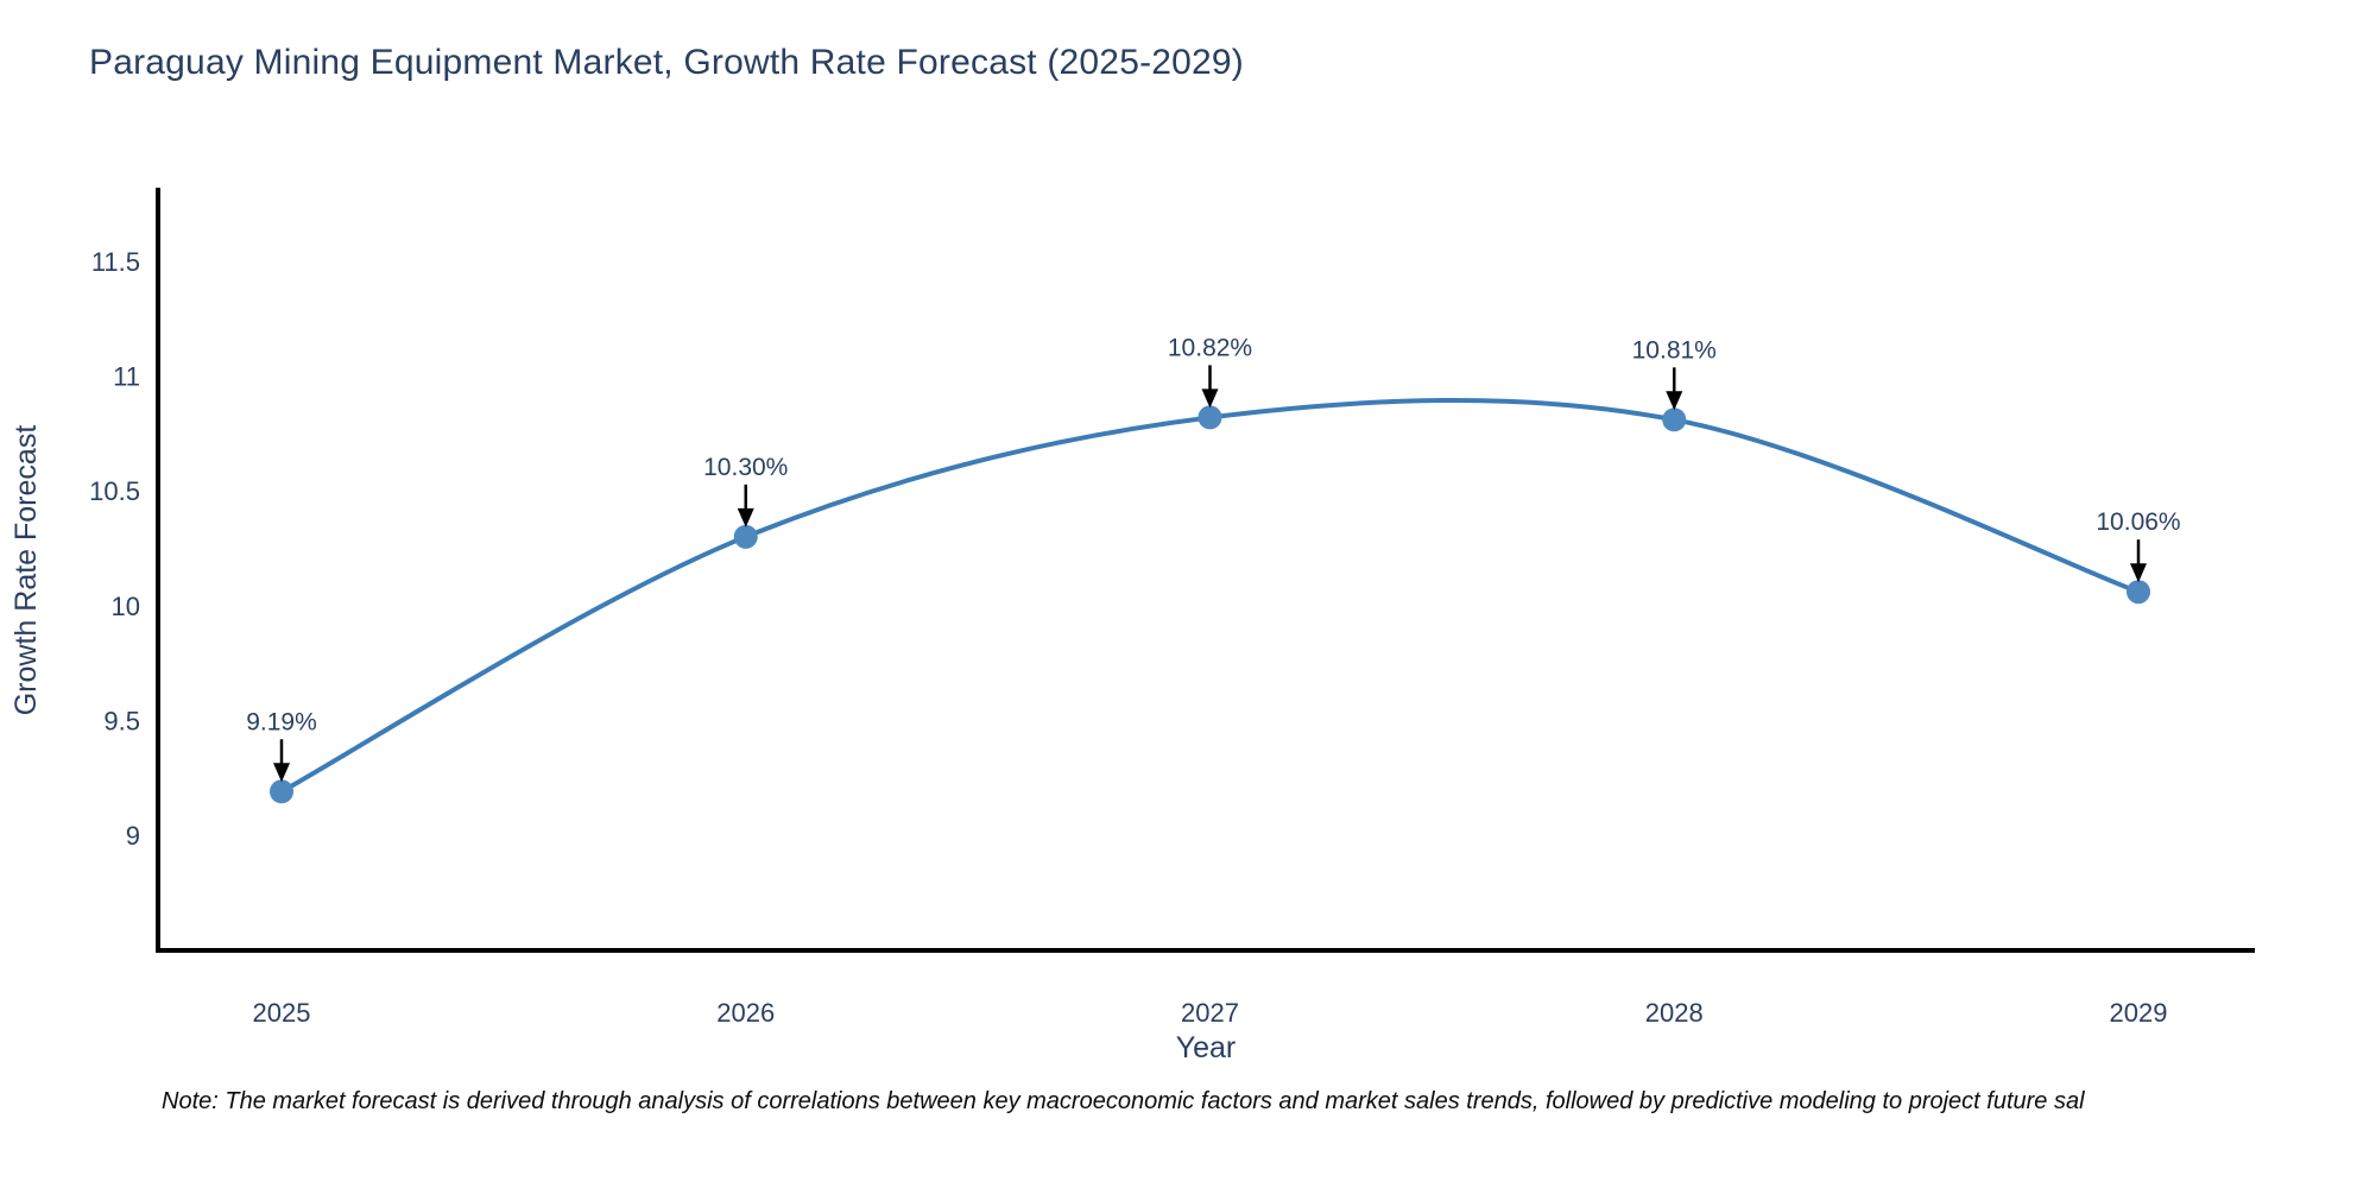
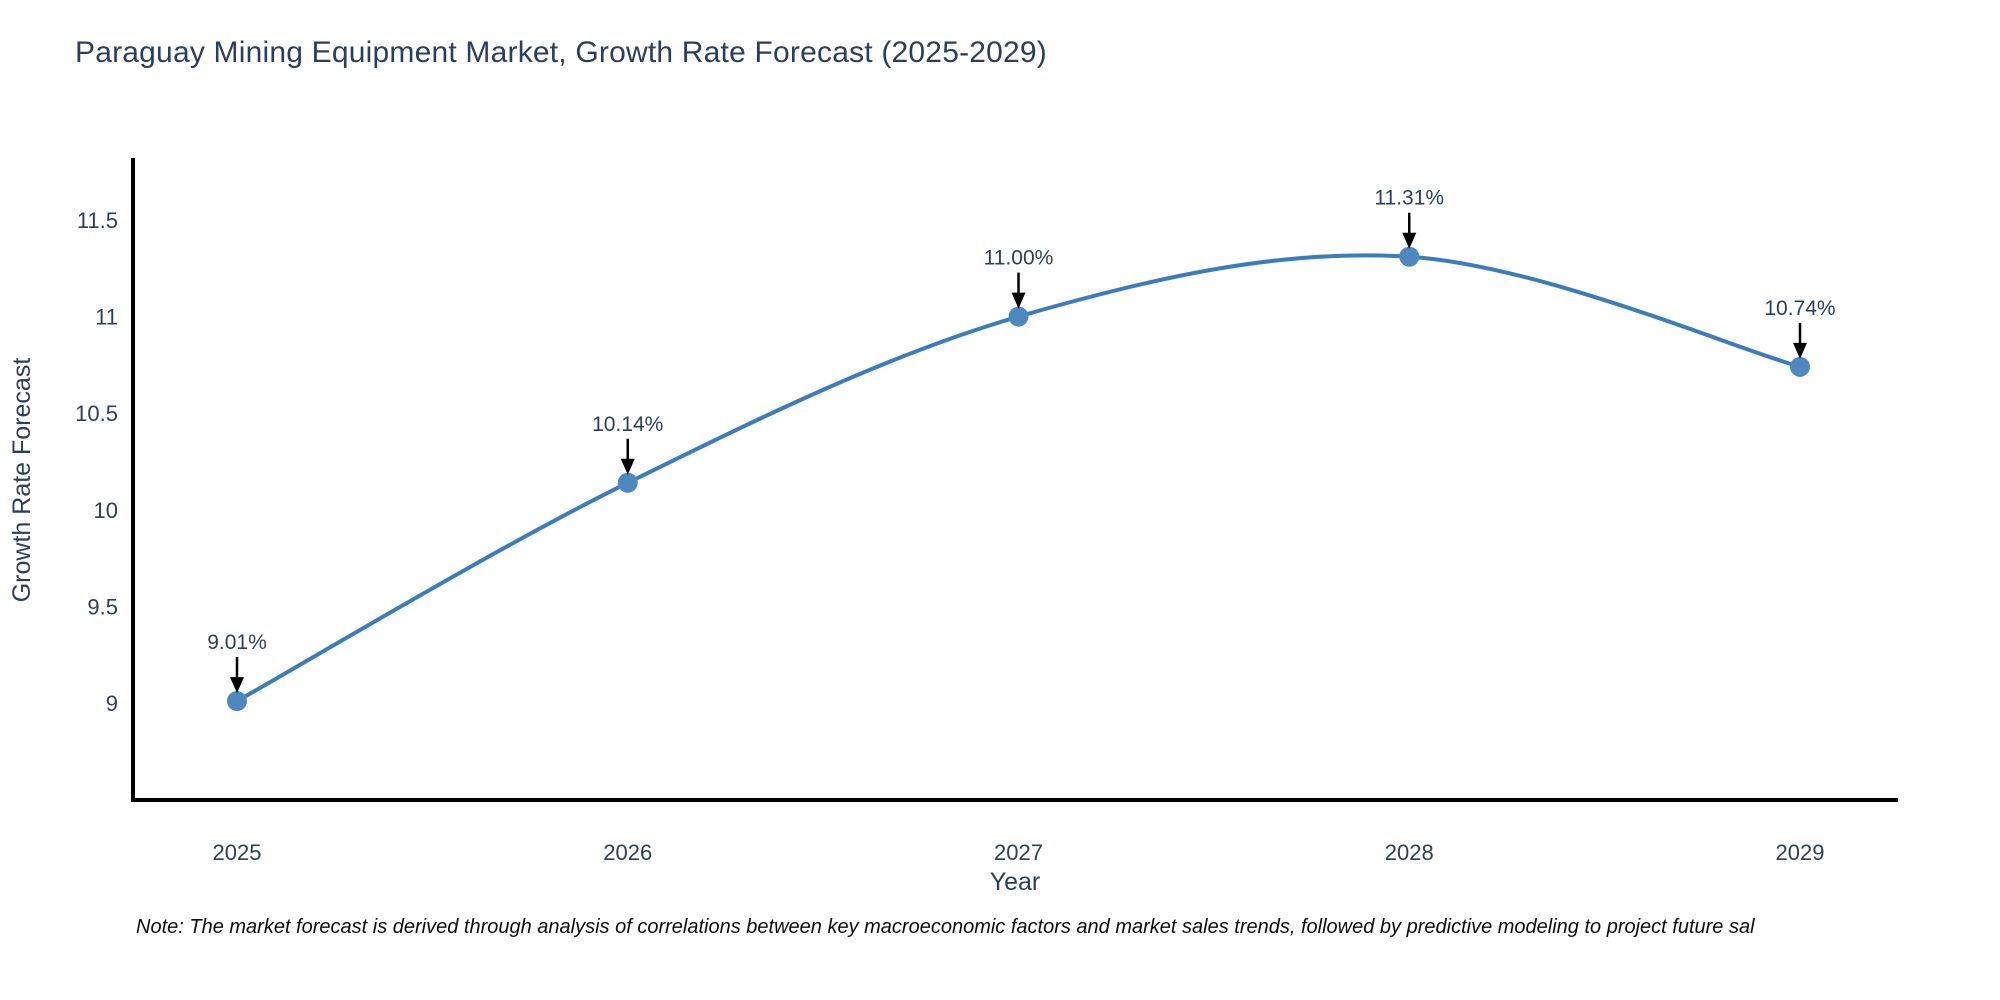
2025: 9.19% -> 9.01%
2026: 10.30% -> 10.14%
2027: 10.82% -> 11.00%
2028: 10.81% -> 11.31%
2029: 10.06% -> 10.74%
